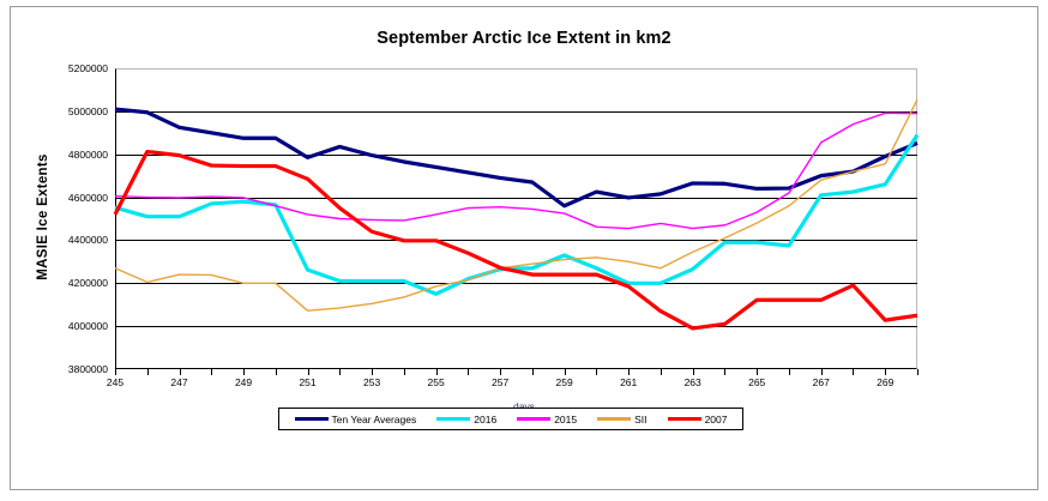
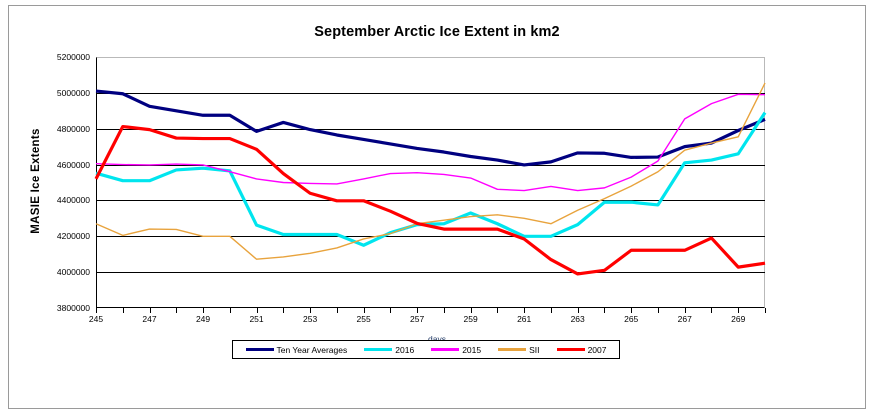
Ten Year Averages/259: 4560000 -> 4640000
